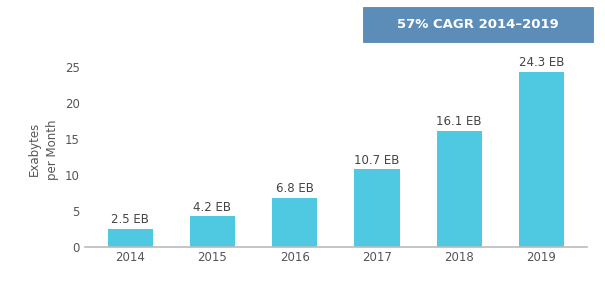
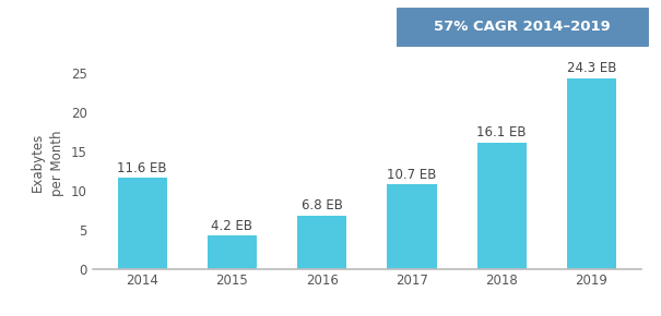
2014: 2.5 -> 11.6
